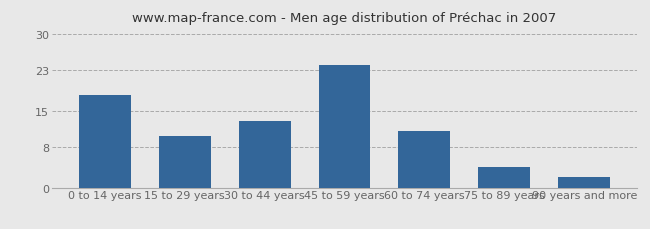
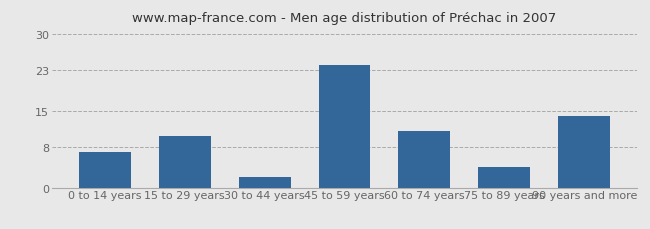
0 to 14 years: 18 -> 7
30 to 44 years: 13 -> 2
90 years and more: 2 -> 14
